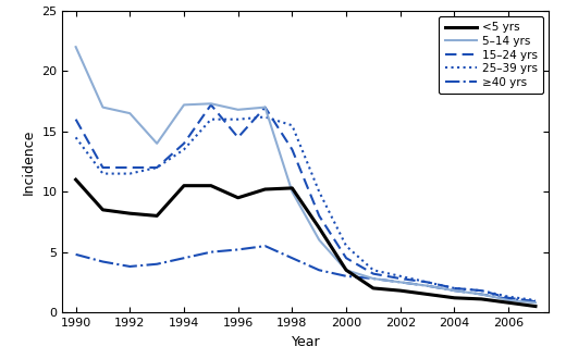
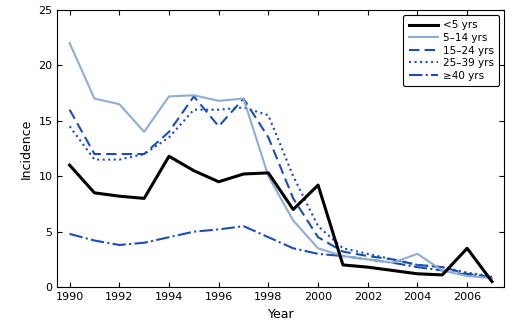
<5 yrs/1994: 10.5 -> 11.8
<5 yrs/2000: 3.5 -> 9.2
5–14 yrs/2004: 1.8 -> 3.0
<5 yrs/2006: 0.8 -> 3.5
